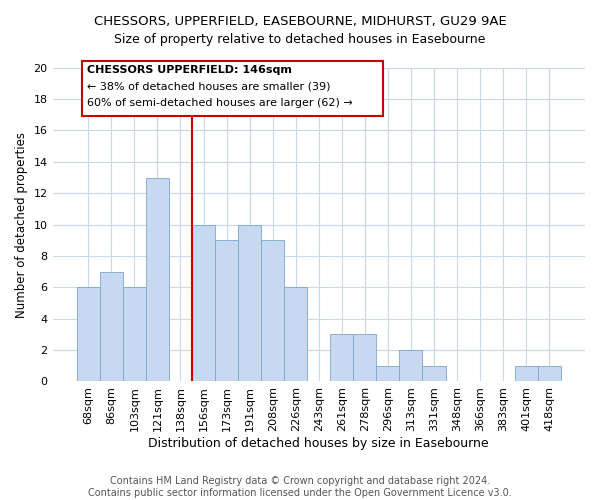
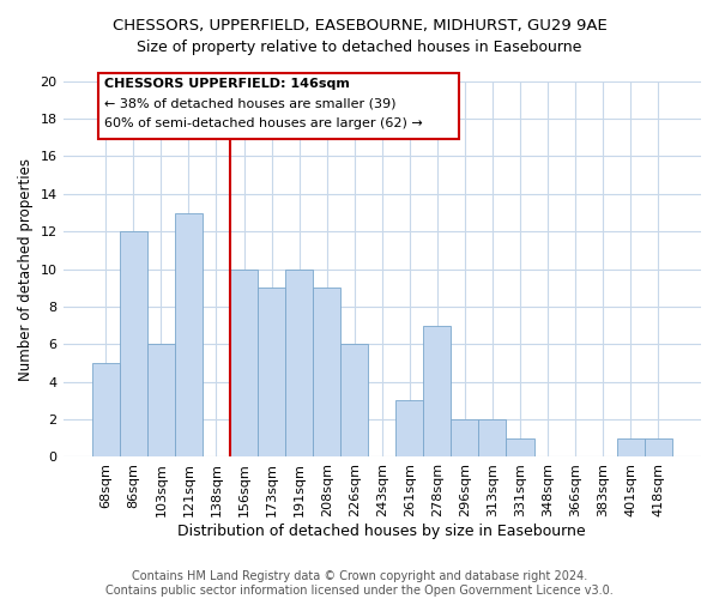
68sqm: 6 -> 5
86sqm: 7 -> 12
278sqm: 3 -> 7
296sqm: 1 -> 2
